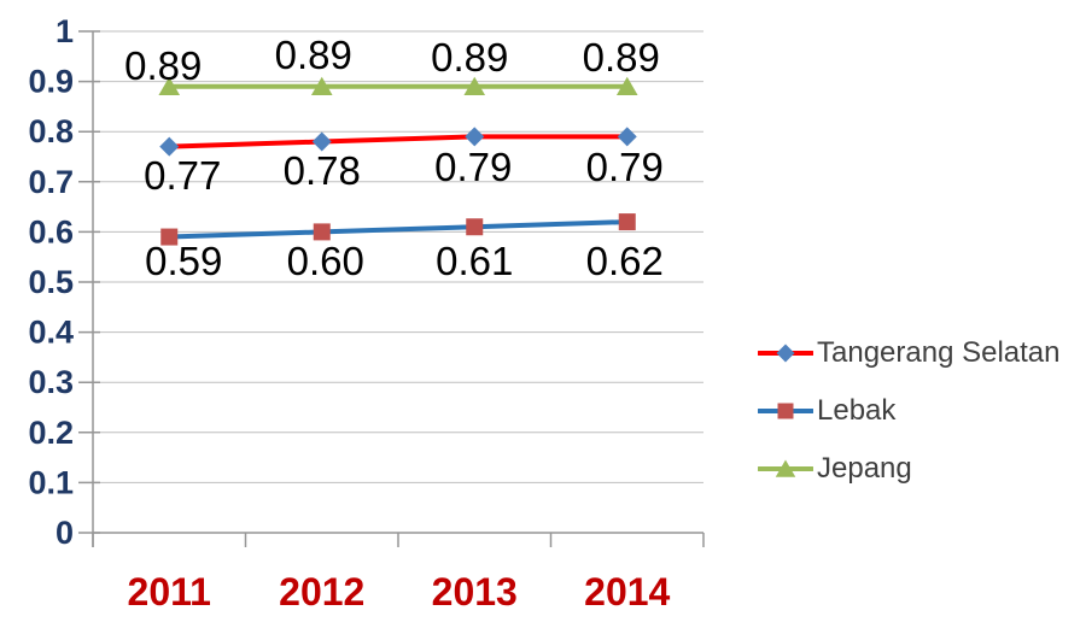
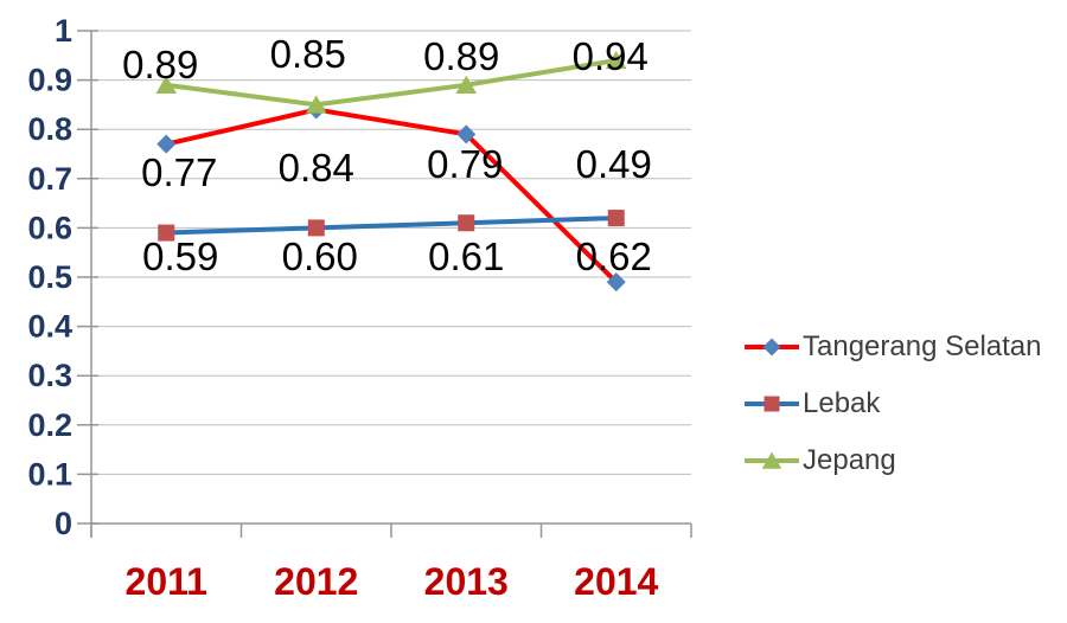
Tangerang Selatan/2012: 0.78 -> 0.84
Jepang/2012: 0.89 -> 0.85
Tangerang Selatan/2014: 0.79 -> 0.49
Jepang/2014: 0.89 -> 0.94
